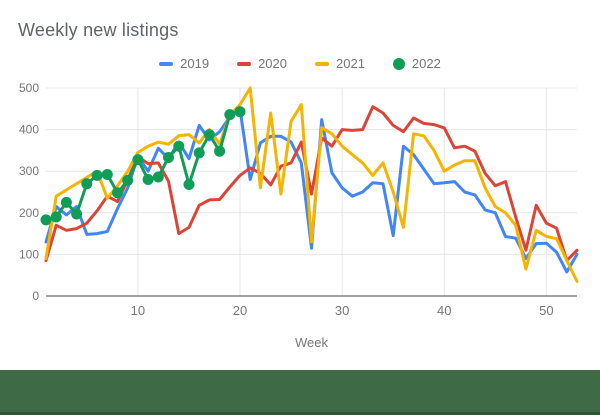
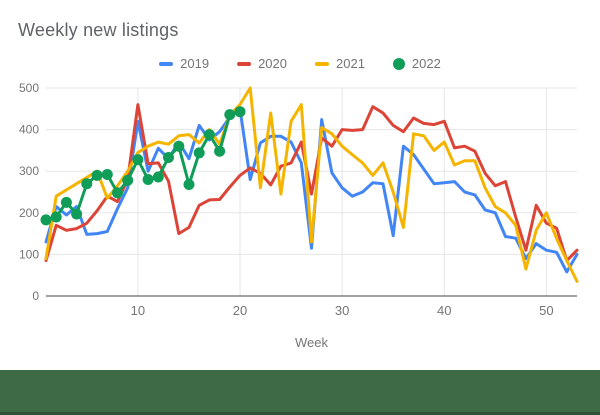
2019/10: 340 -> 420
2020/10: 340 -> 460
2020/40: 400 -> 420
2021/40: 300 -> 370
2019/50: 130 -> 110
2021/50: 140 -> 200
